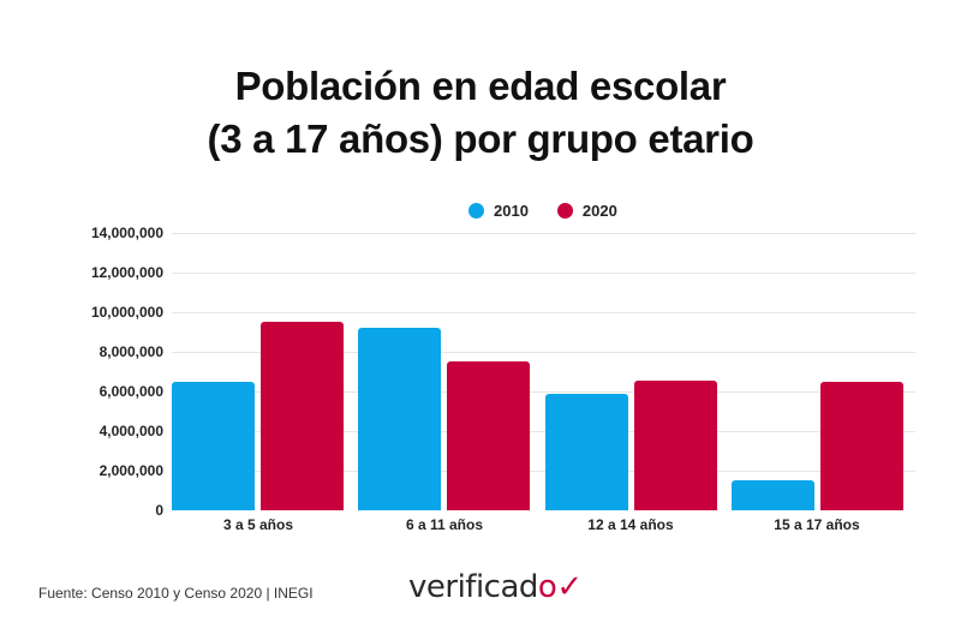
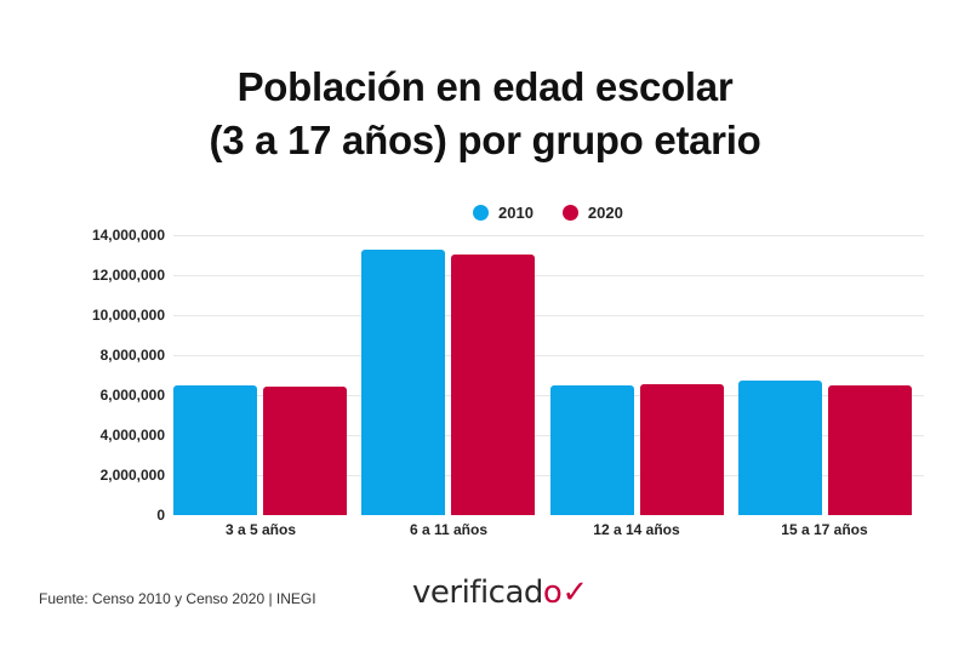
2020/3 a 5 años: 9500000 -> 6400000
2010/6 a 11 años: 9200000 -> 13300000
2020/6 a 11 años: 7500000 -> 13000000
2010/12 a 14 años: 5900000 -> 6500000
2010/15 a 17 años: 1500000 -> 6700000
